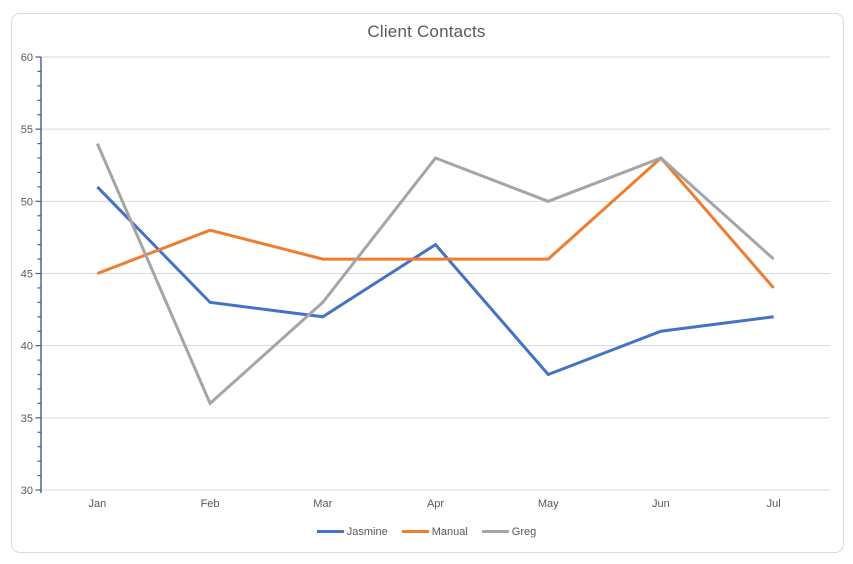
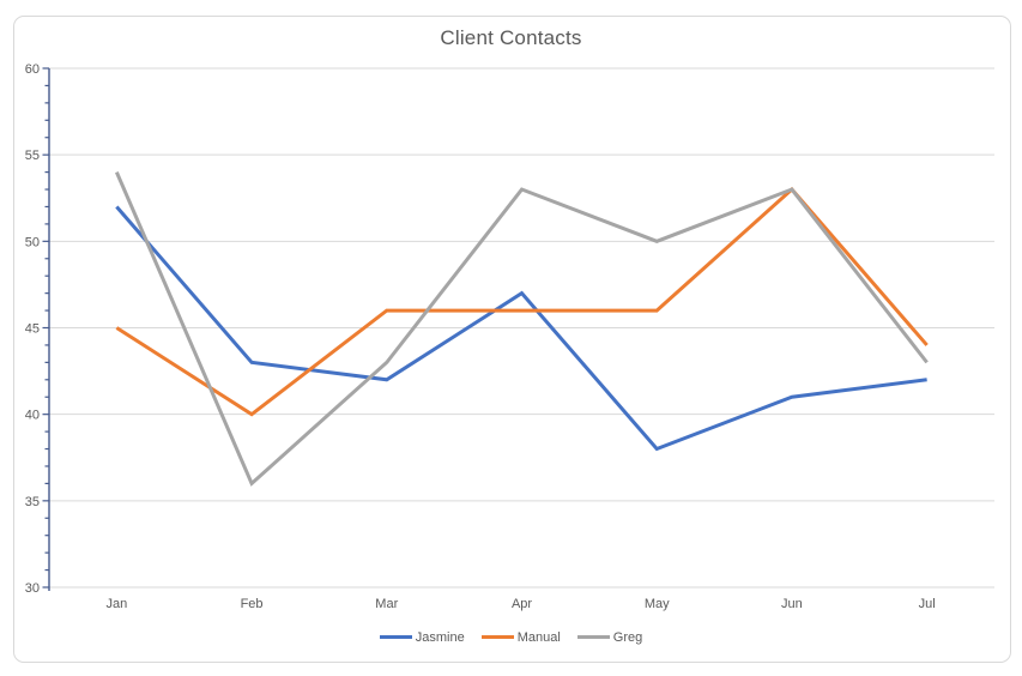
Jasmine/Jan: 51 -> 52
Manual/Feb: 48 -> 40
Greg/Jul: 46 -> 43
